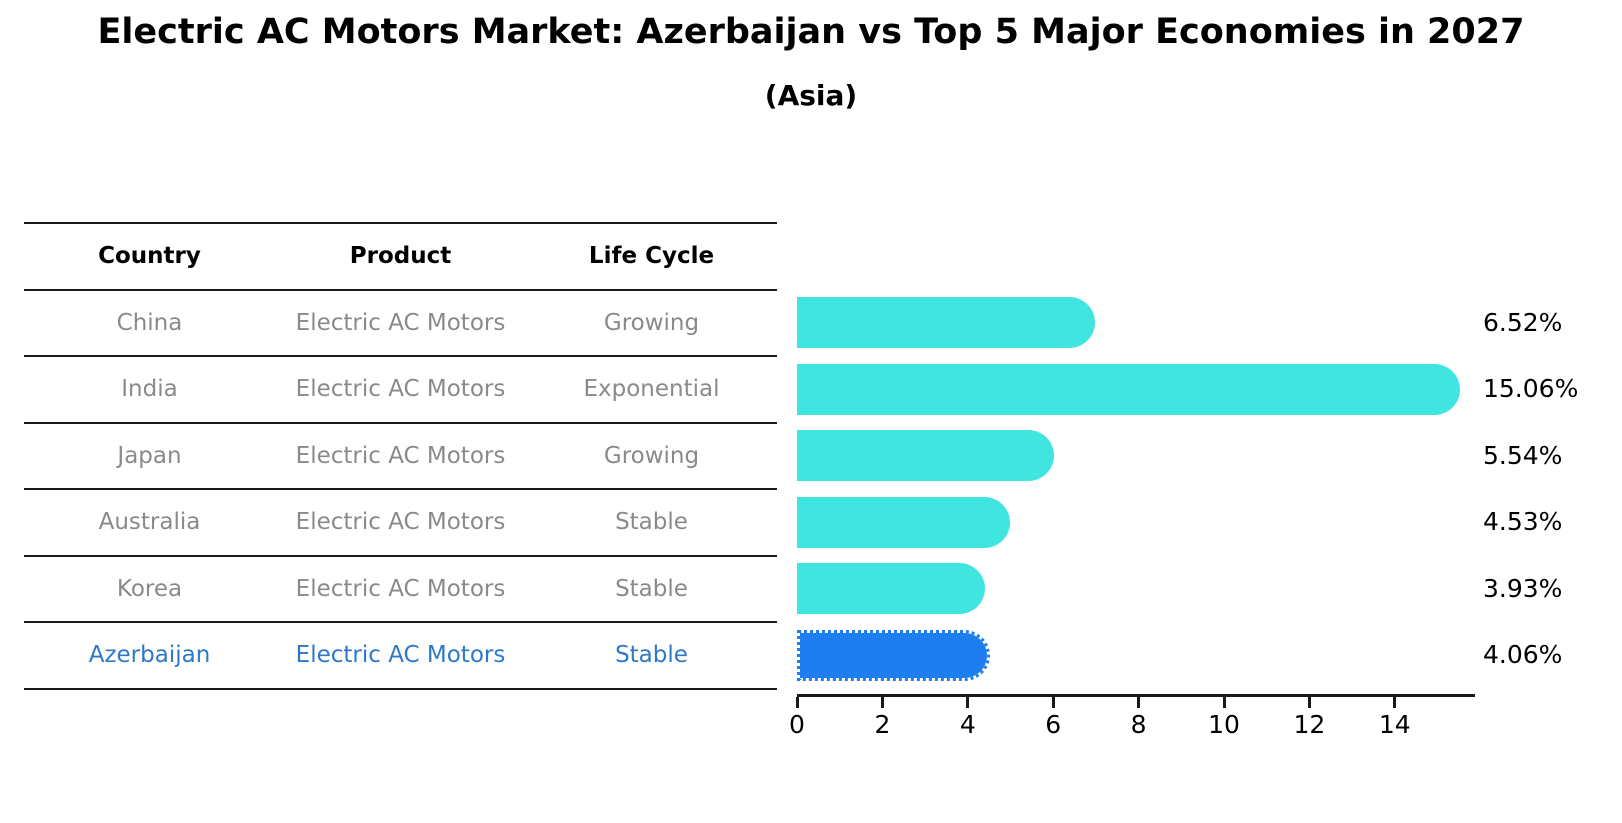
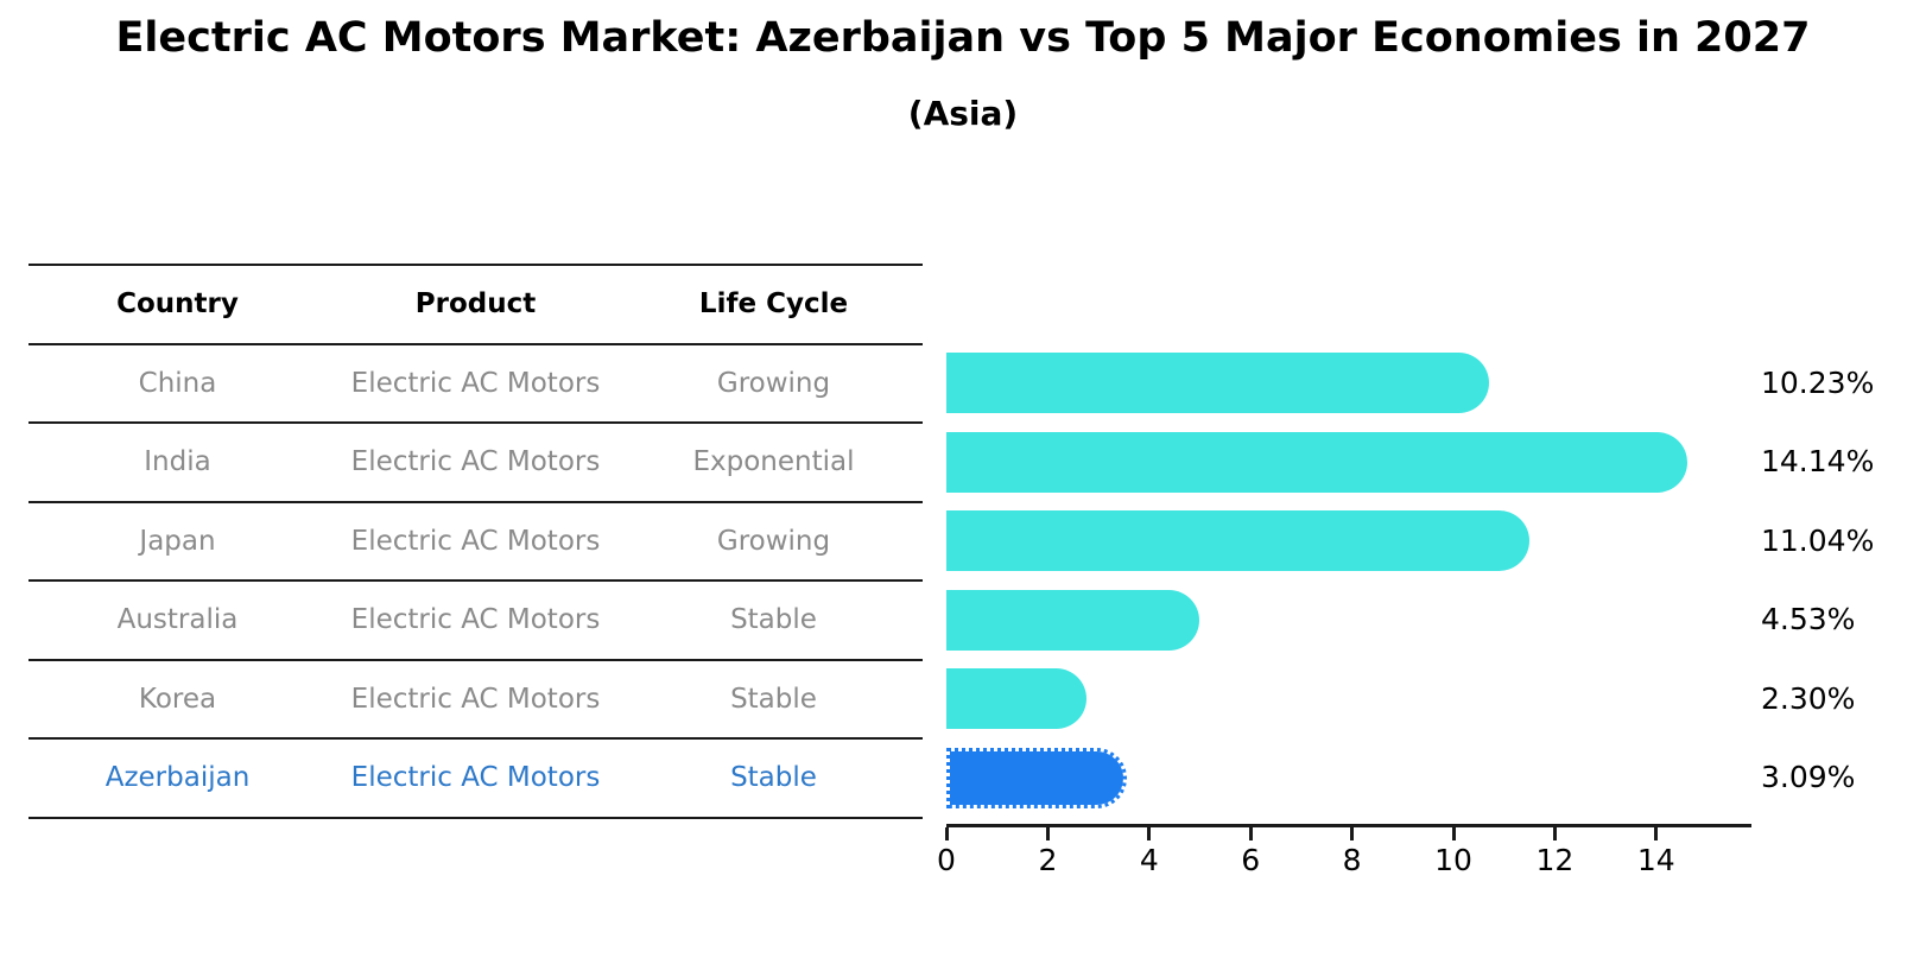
China: 6.52% -> 10.23%
India: 15.06% -> 14.14%
Japan: 5.54% -> 11.04%
Korea: 3.93% -> 2.30%
Azerbaijan: 4.06% -> 3.09%
